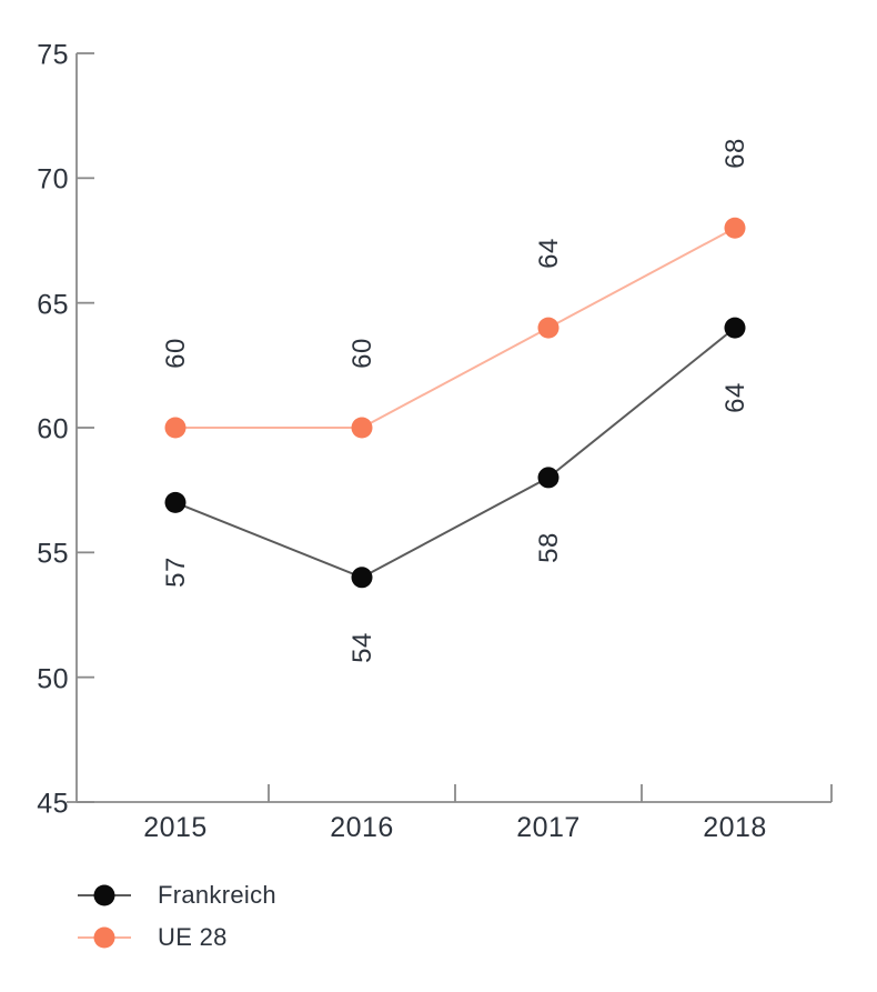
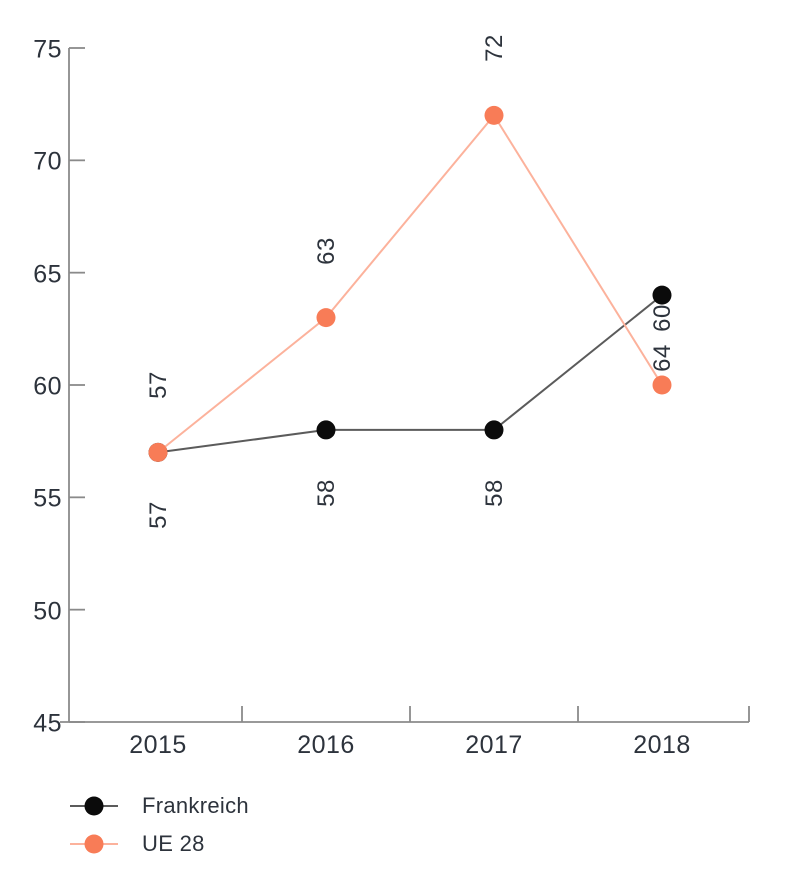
UE 28/2015: 60 -> 57
Frankreich/2016: 54 -> 58
UE 28/2016: 60 -> 63
UE 28/2017: 64 -> 72
UE 28/2018: 68 -> 60
